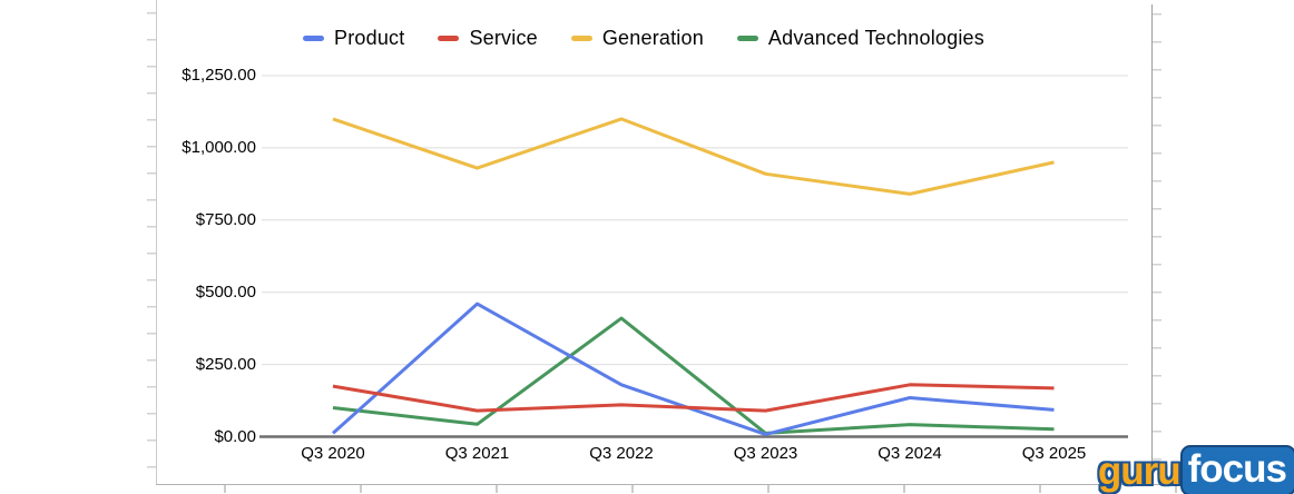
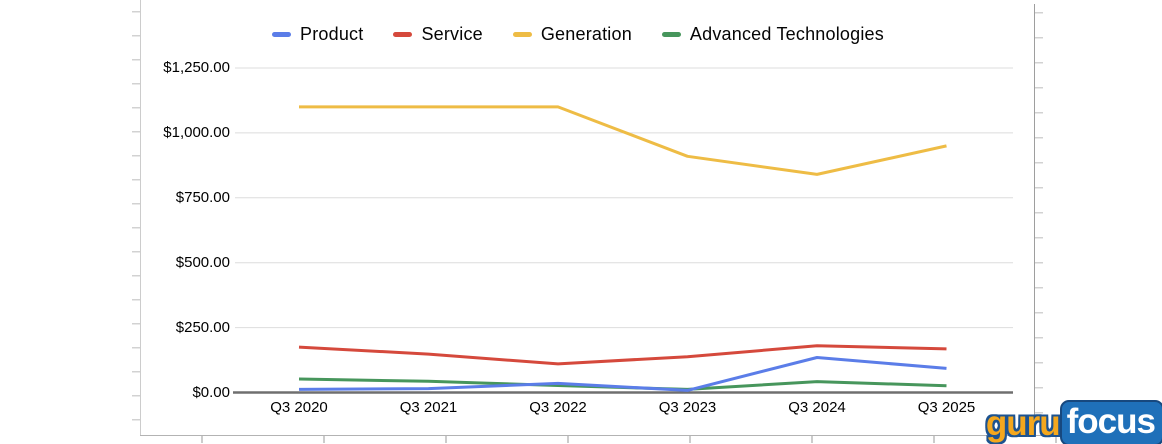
Advanced Technologies/Q3 2020: $100 -> $50
Product/Q3 2021: $460 -> $20
Service/Q3 2021: $90 -> $150
Generation/Q3 2021: $930 -> $1100
Product/Q3 2022: $180 -> $40
Advanced Technologies/Q3 2022: $410 -> $30
Service/Q3 2023: $90 -> $140
